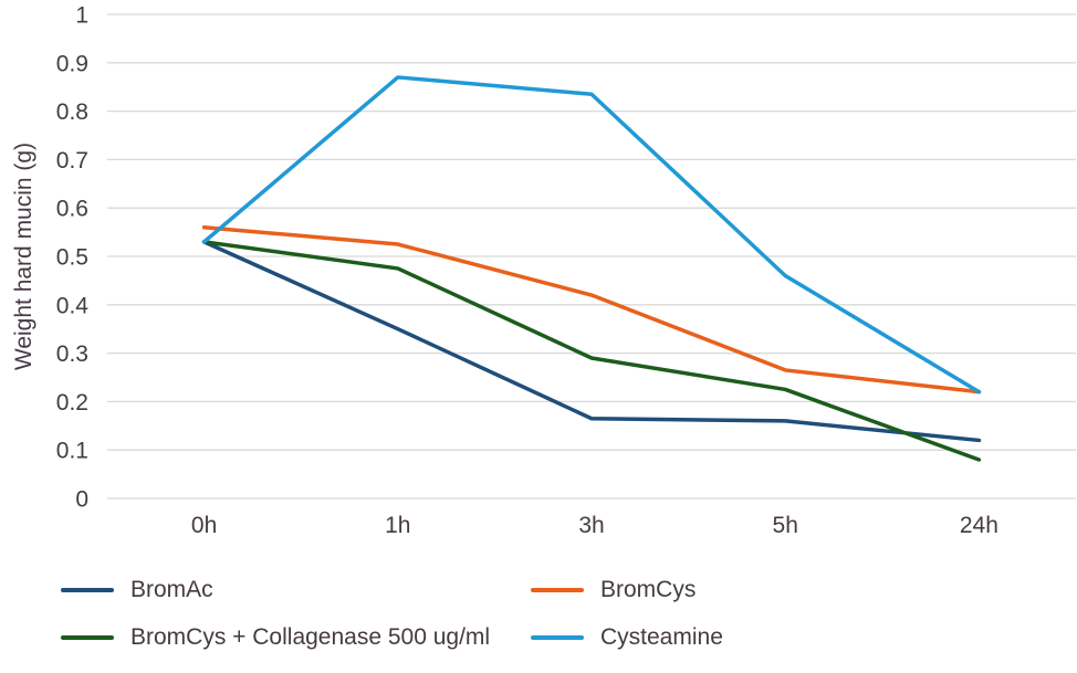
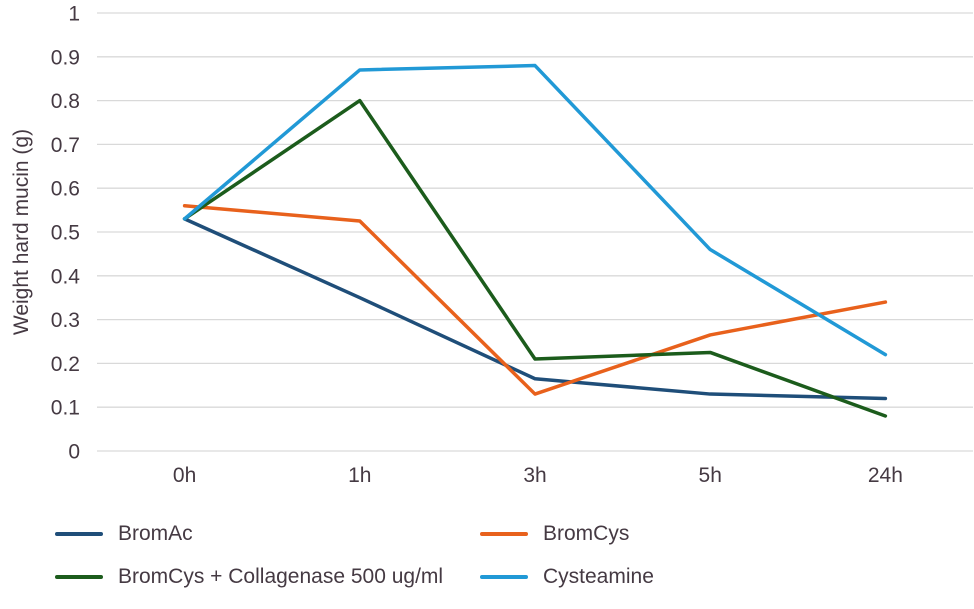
BromCys + Collagenase 500 ug/ml/1h: 0.47 -> 0.80
BromCys/3h: 0.42 -> 0.13
BromCys + Collagenase 500 ug/ml/3h: 0.29 -> 0.21
Cysteamine/3h: 0.83 -> 0.88
BromAc/5h: 0.16 -> 0.13
BromCys/24h: 0.22 -> 0.34
